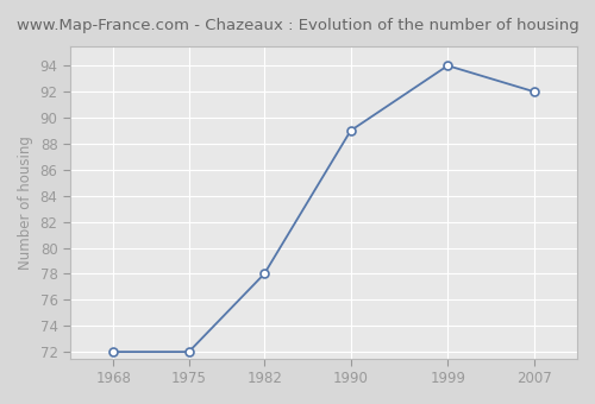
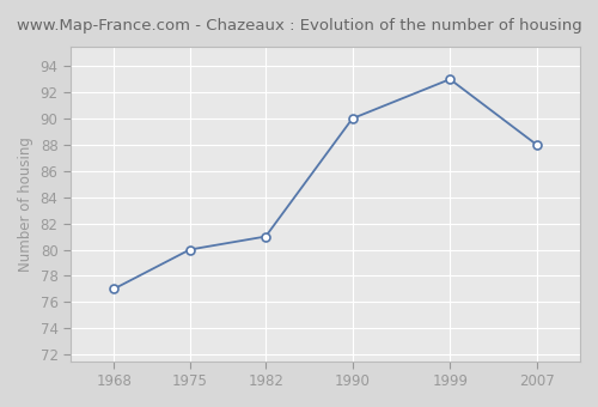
1968: 72 -> 77
1975: 72 -> 80
1982: 78 -> 81
1990: 89 -> 90
1999: 94 -> 93
2007: 92 -> 88
